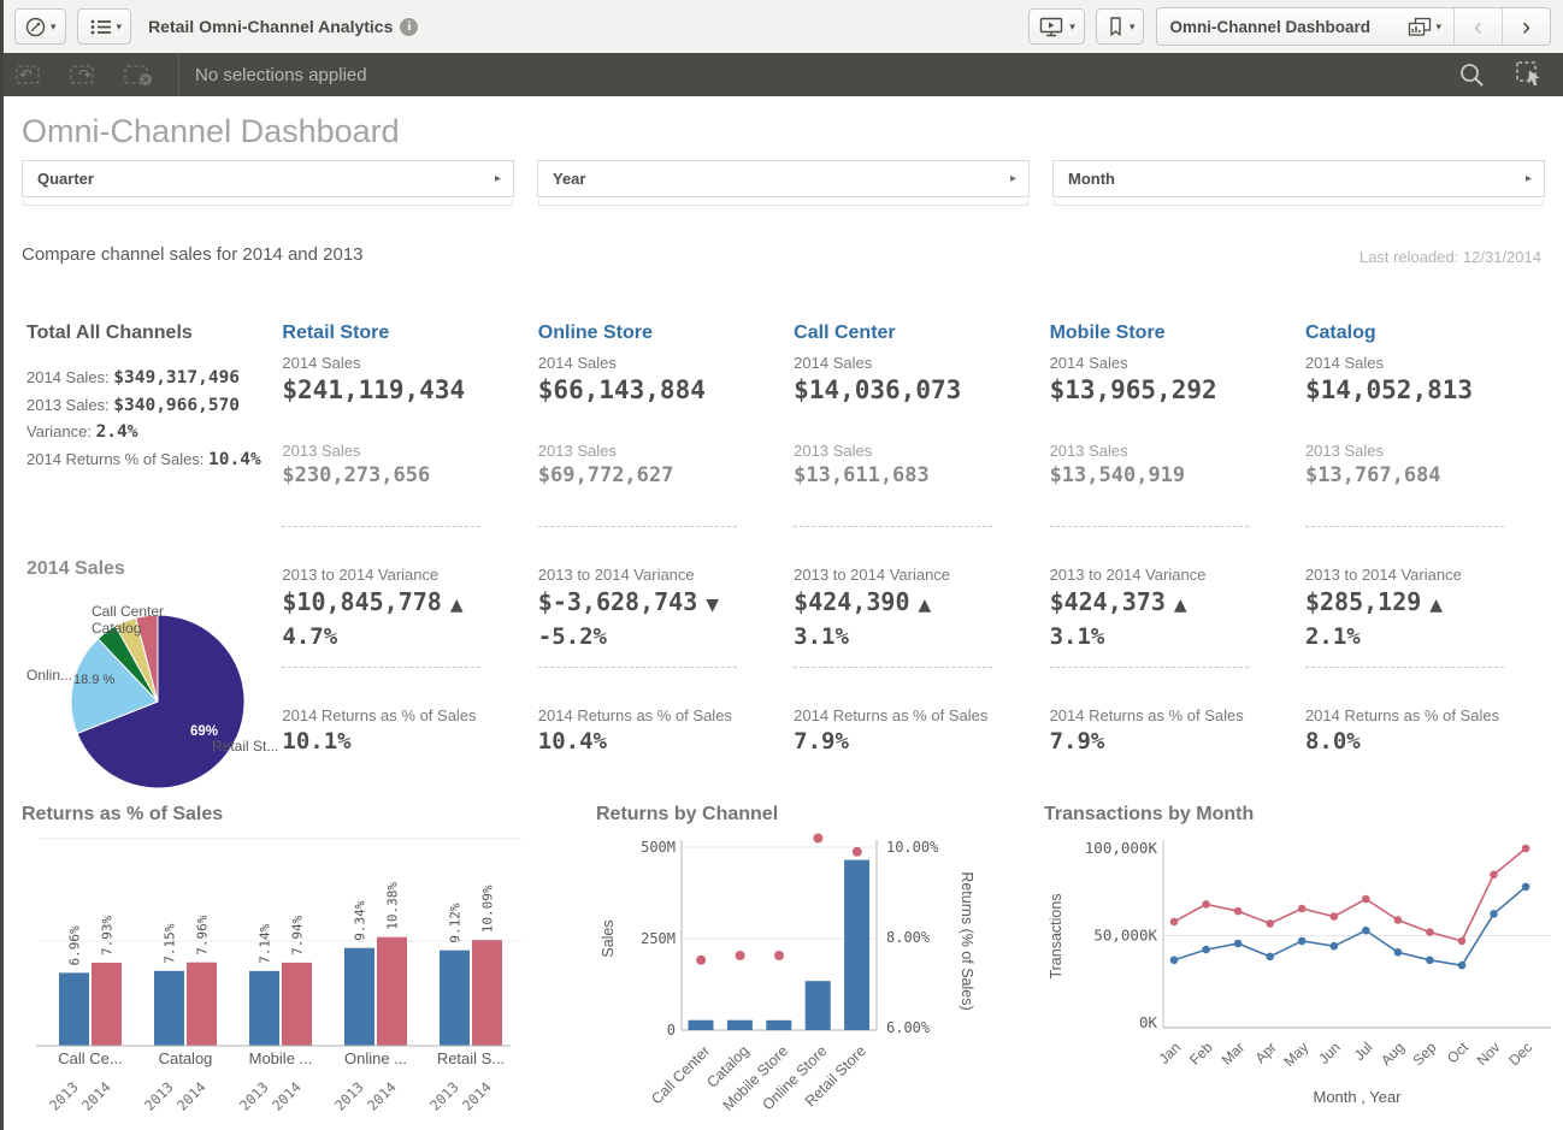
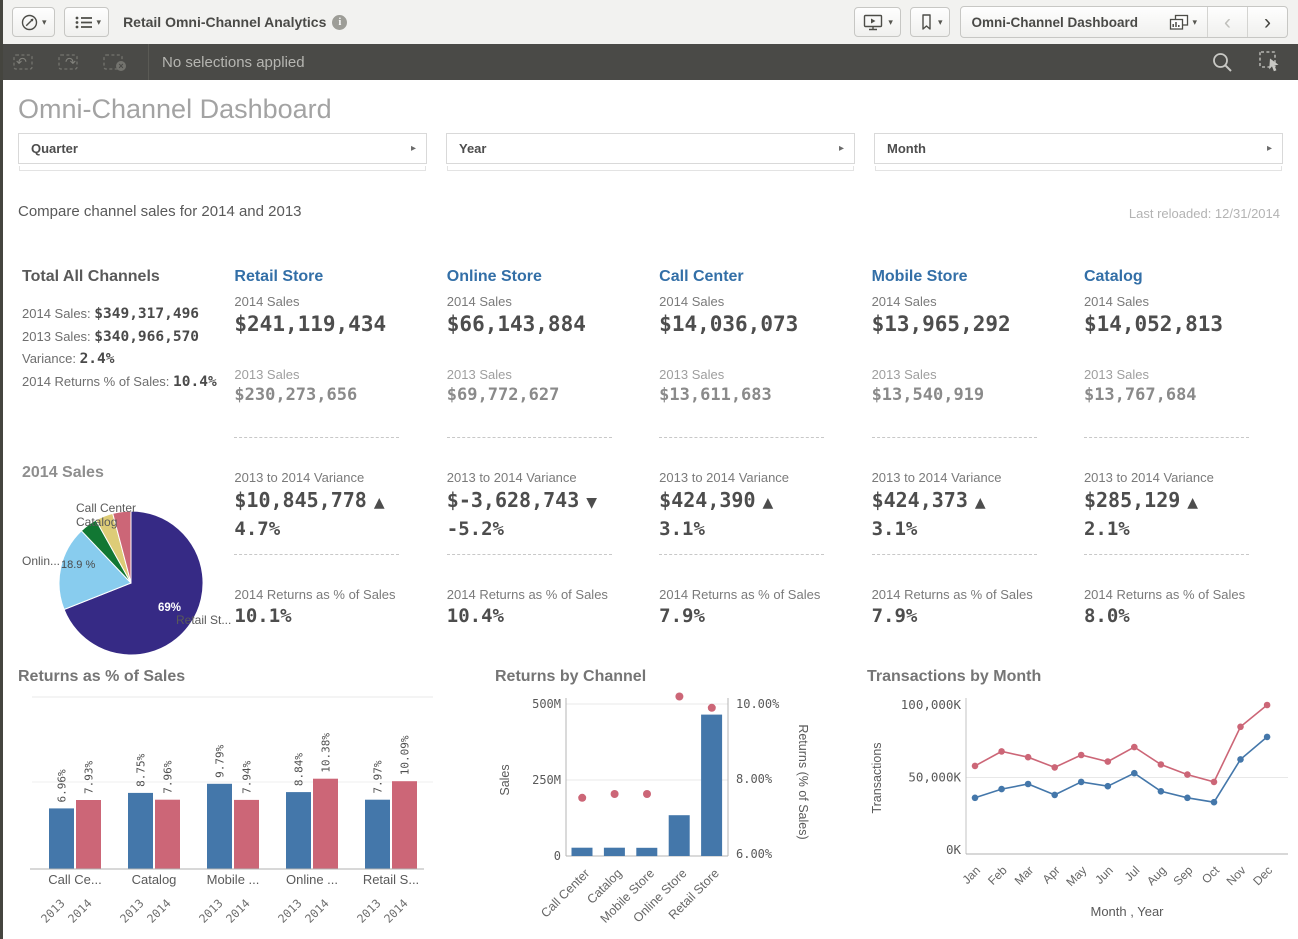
Returns as % of Sales/2013/Catalog: 7.15% -> 8.75%
Returns as % of Sales/2013/Mobile ...: 7.14% -> 9.79%
Returns as % of Sales/2013/Online ...: 9.34% -> 8.84%
Returns as % of Sales/2013/Retail S...: 9.12% -> 7.97%
